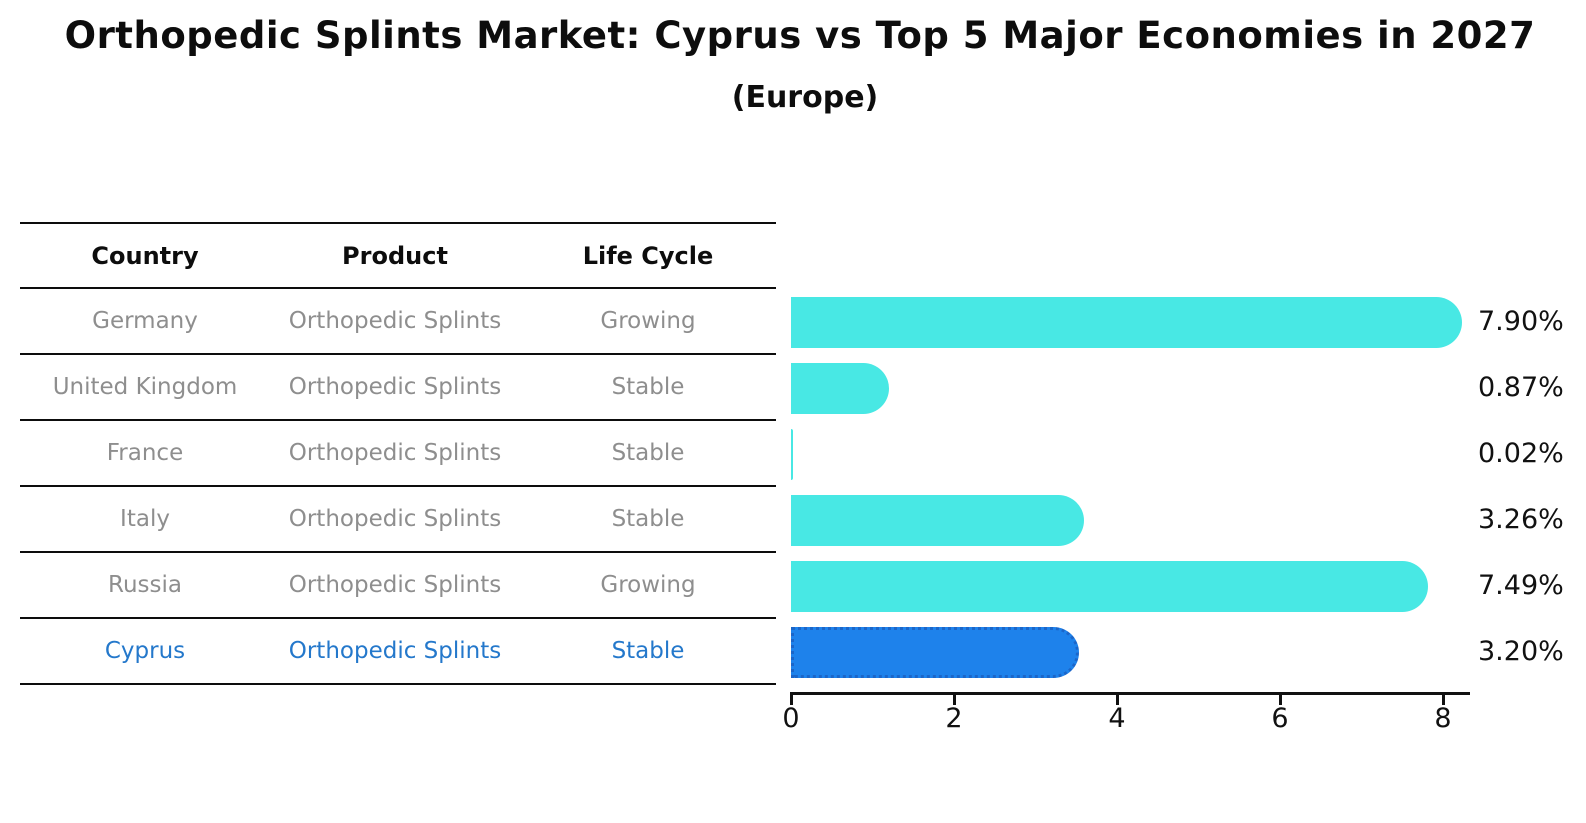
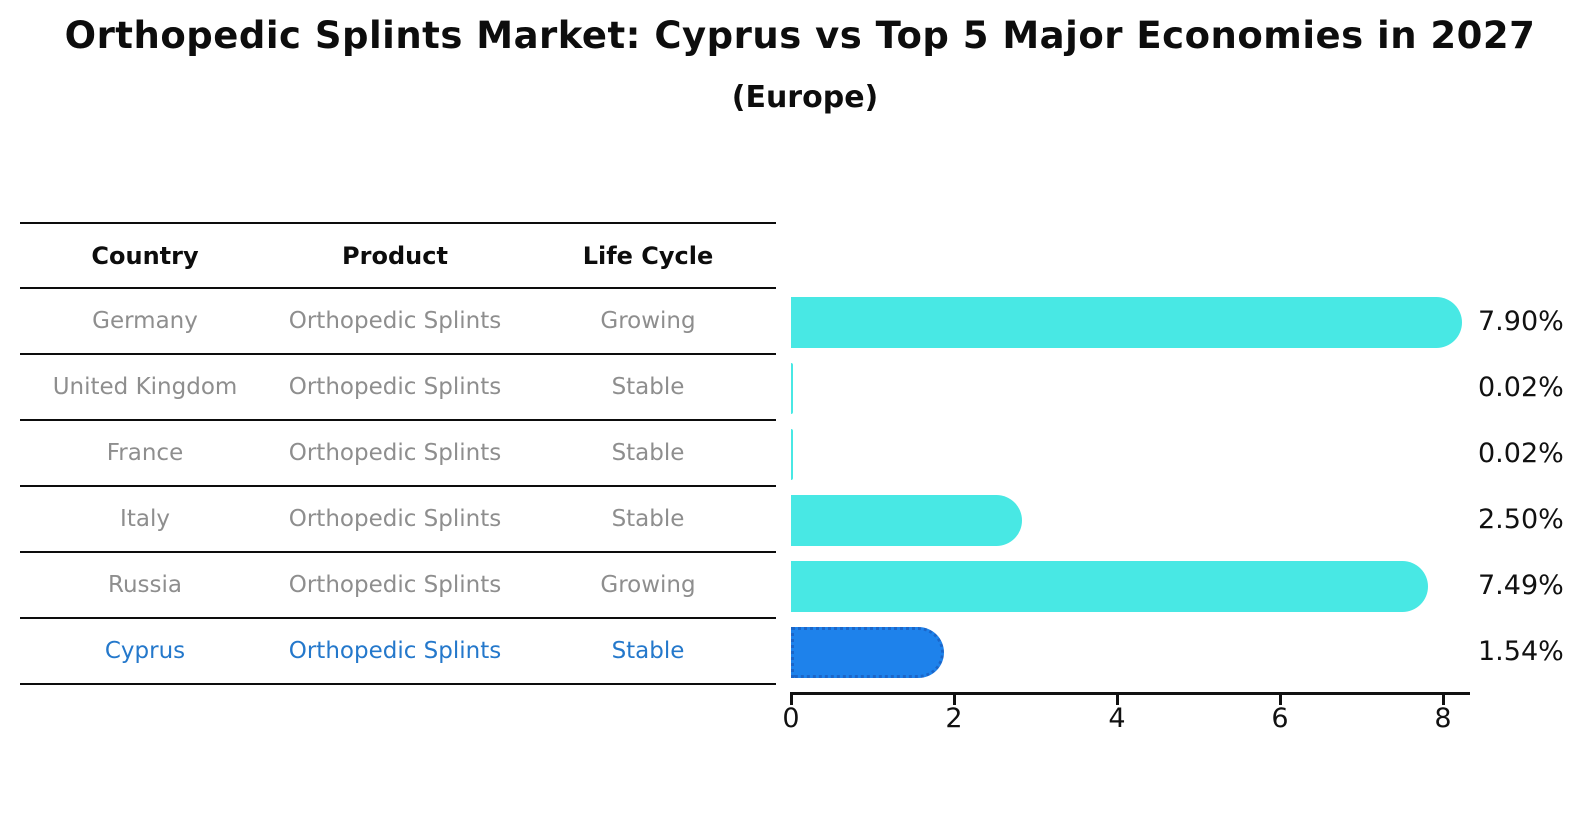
United Kingdom: 0.87% -> 0.02%
Italy: 3.26% -> 2.50%
Cyprus: 3.20% -> 1.54%
